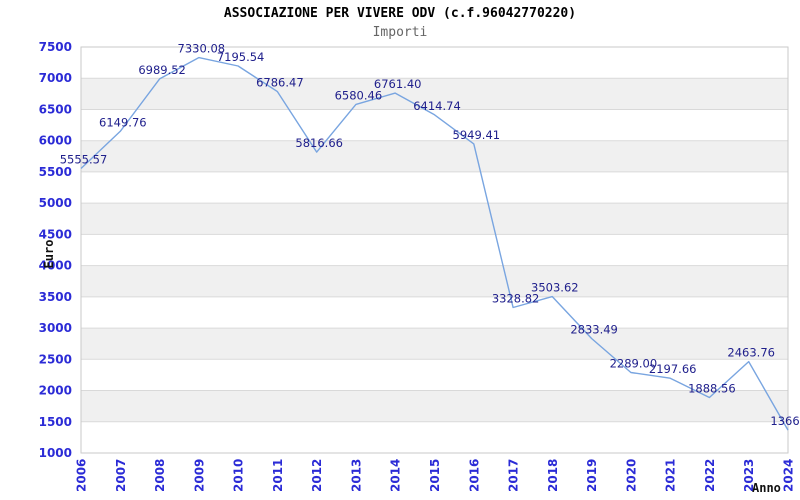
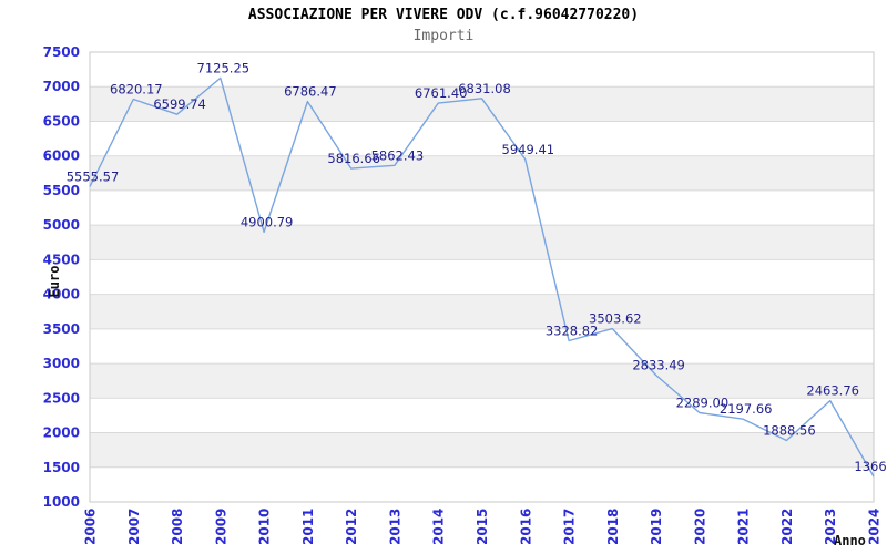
2007: 6149.76 -> 6820.17
2008: 6989.52 -> 6599.74
2009: 7330.08 -> 7125.25
2010: 7195.54 -> 4900.79
2013: 6580.46 -> 5862.43
2015: 6414.74 -> 6831.08
